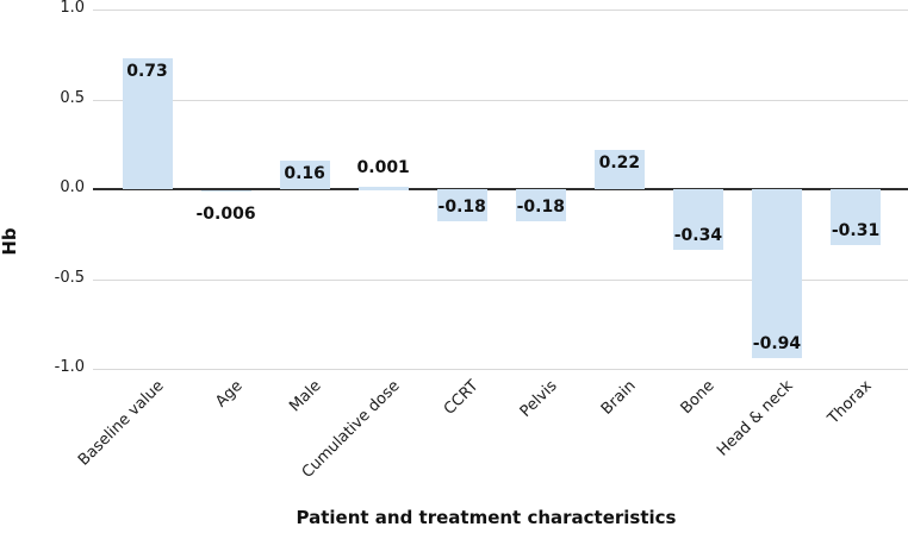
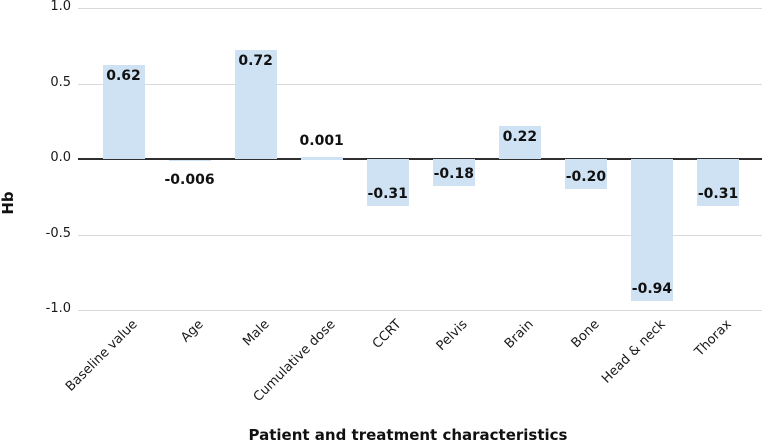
Baseline value: 0.73 -> 0.62
Male: 0.16 -> 0.72
CCRT: -0.18 -> -0.31
Bone: -0.34 -> -0.20
